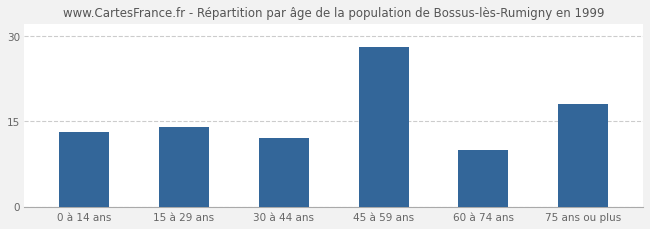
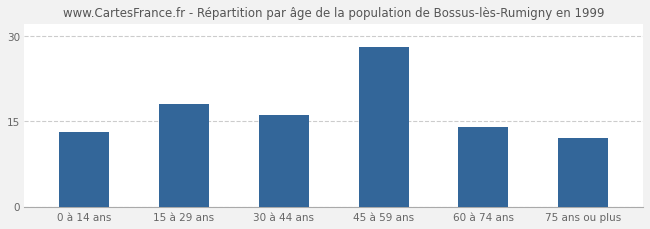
15 à 29 ans: 14 -> 18
30 à 44 ans: 12 -> 16
60 à 74 ans: 10 -> 14
75 ans ou plus: 18 -> 12
